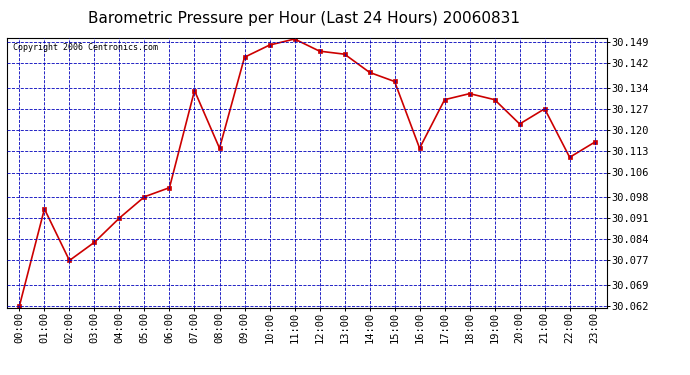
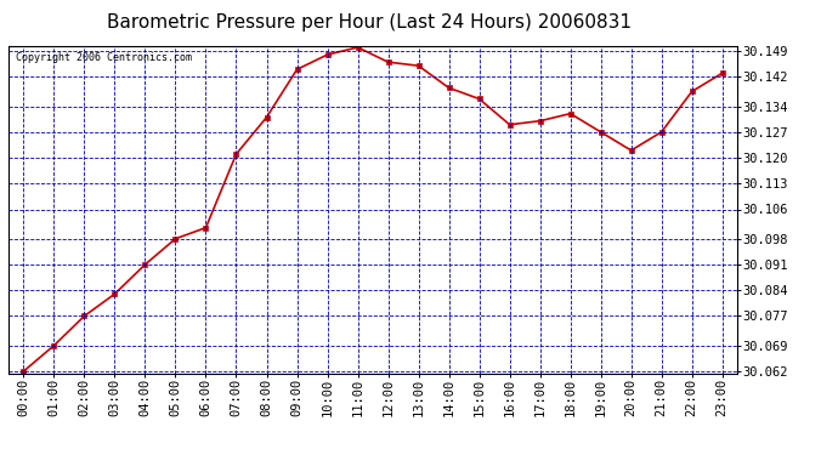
01:00: 30.094 -> 30.069
07:00: 30.133 -> 30.121
08:00: 30.114 -> 30.131
16:00: 30.114 -> 30.129
19:00: 30.130 -> 30.127
22:00: 30.111 -> 30.138
23:00: 30.116 -> 30.143
